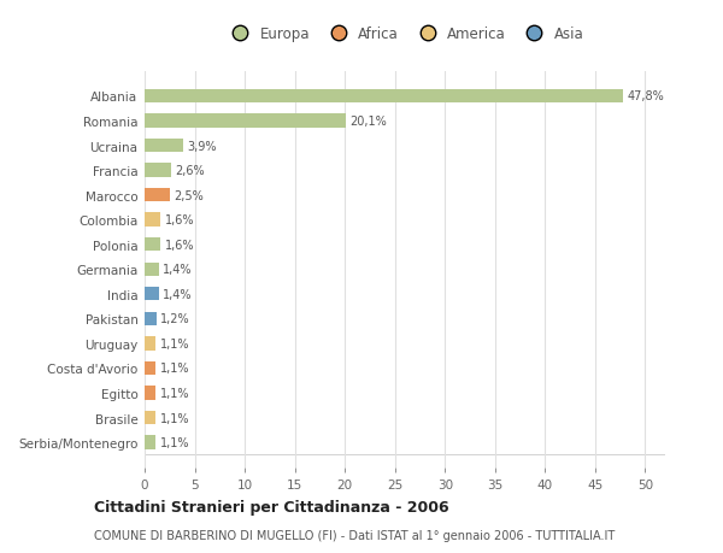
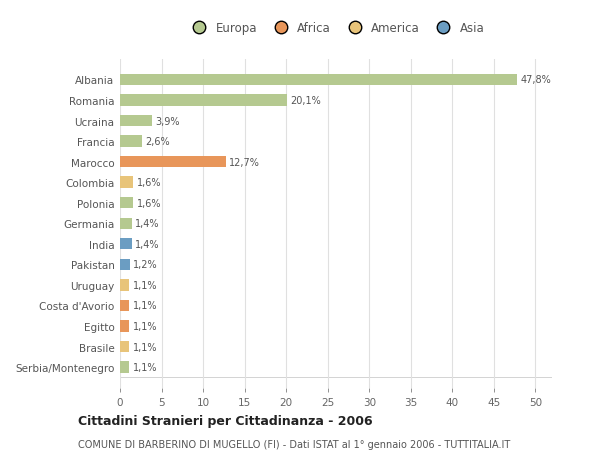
Marocco: 2,5% -> 12,7%
